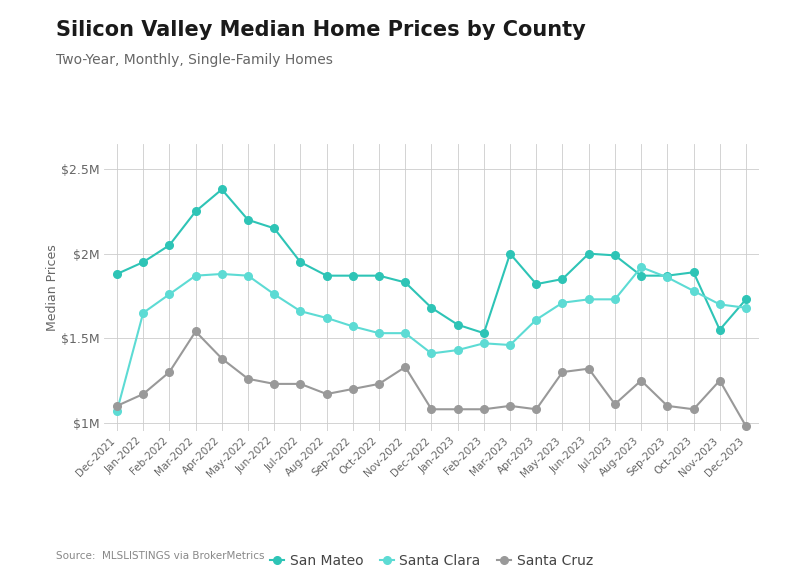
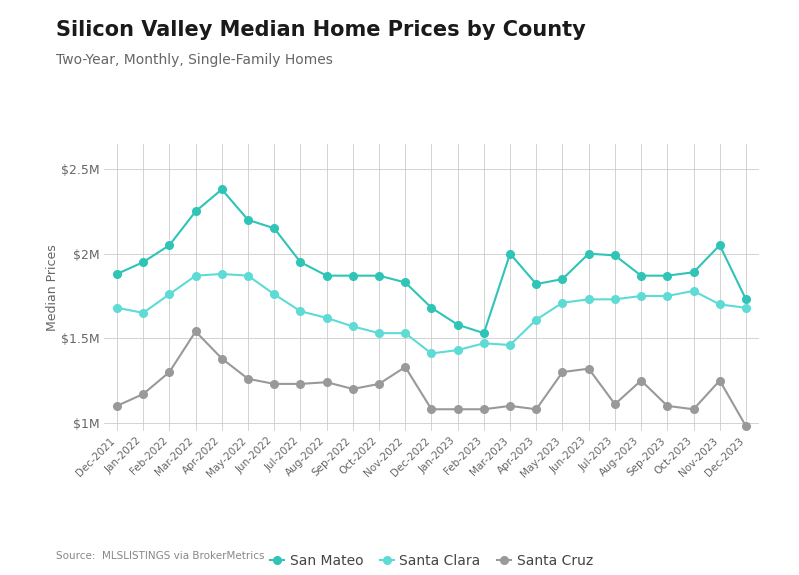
Santa Clara/Dec-2021: $1.07M -> $1.68M
Santa Cruz/Aug-2022: $1.17M -> $1.24M
Santa Clara/Aug-2023: $1.92M -> $1.75M
Santa Clara/Sep-2023: $1.86M -> $1.75M
San Mateo/Nov-2023: $1.55M -> $2.05M
